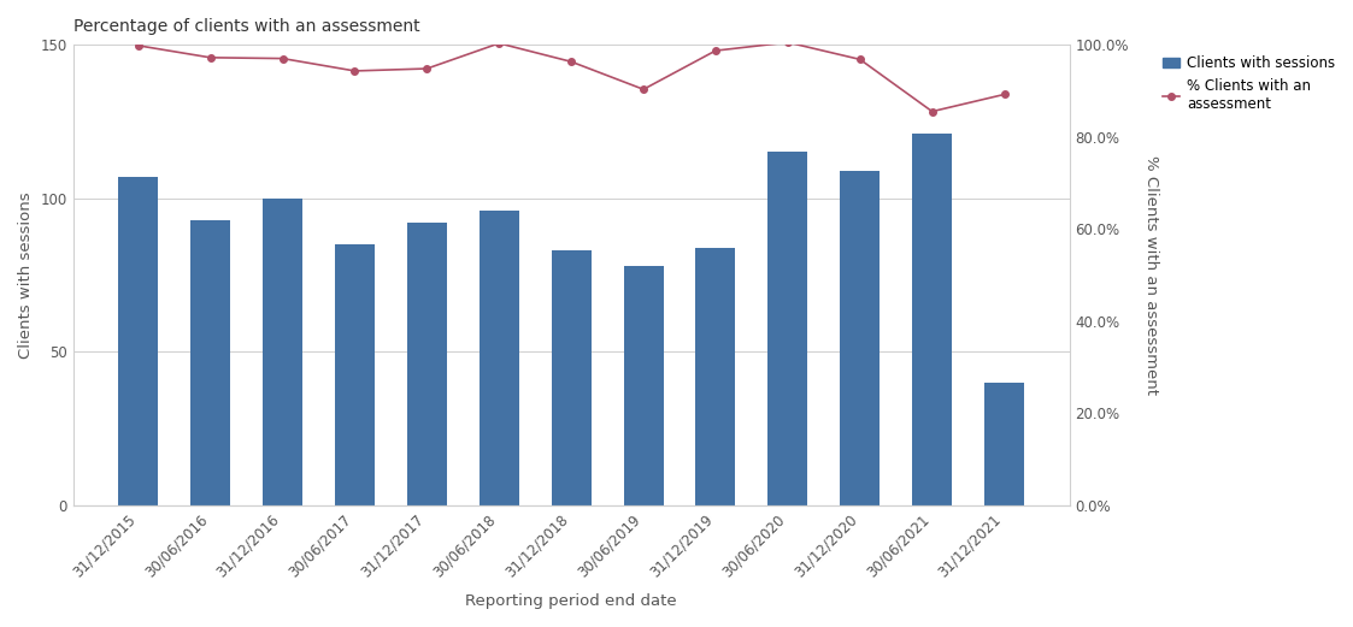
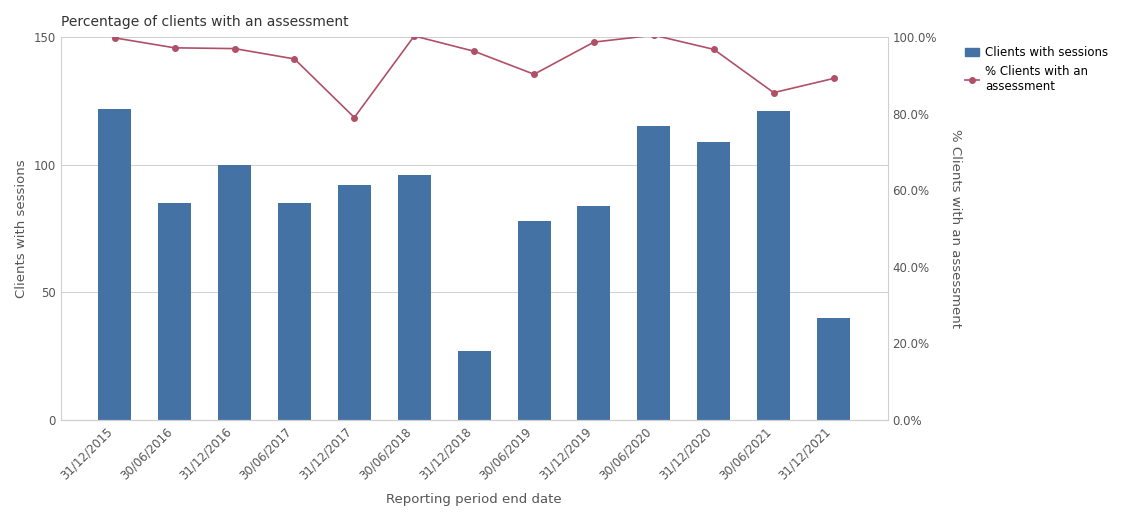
Clients with sessions/31/12/2015: 107 -> 122
Clients with sessions/30/06/2016: 93 -> 85
% Clients with an assessment/31/12/2017: 94.8% -> 79.0%
Clients with sessions/31/12/2018: 83 -> 27
